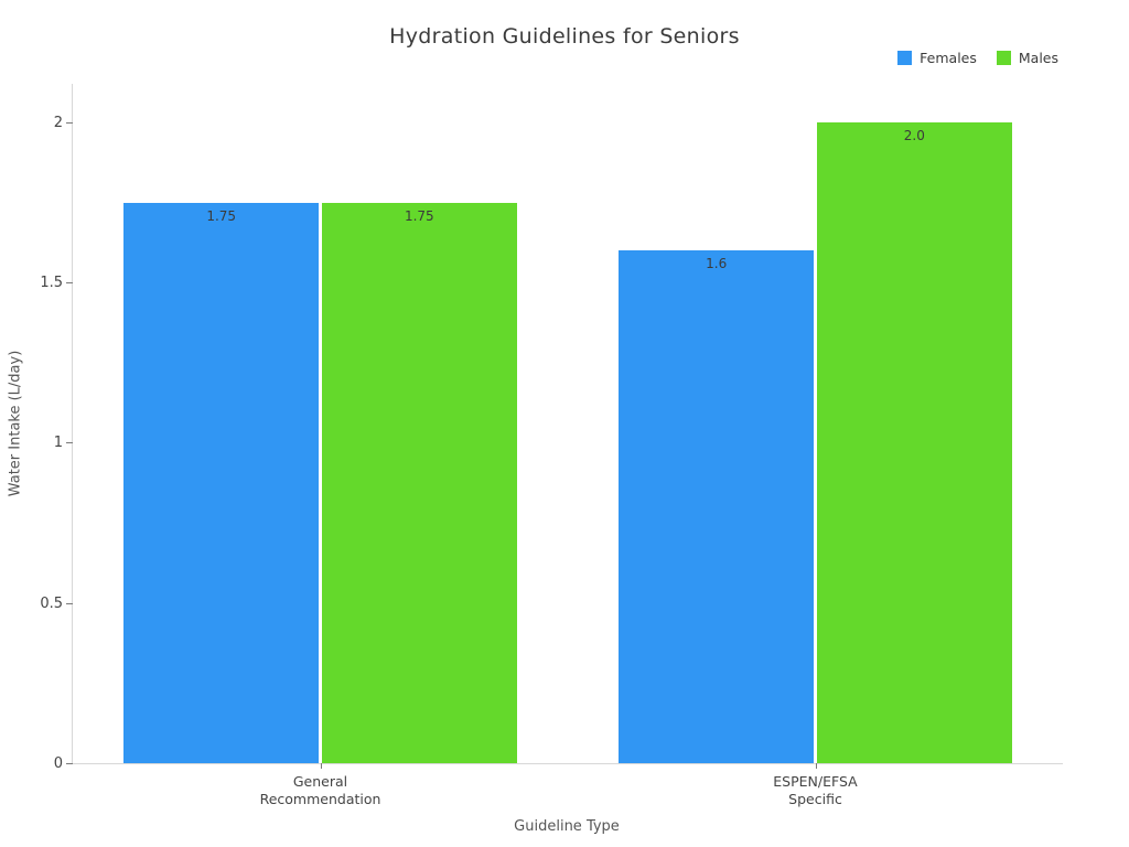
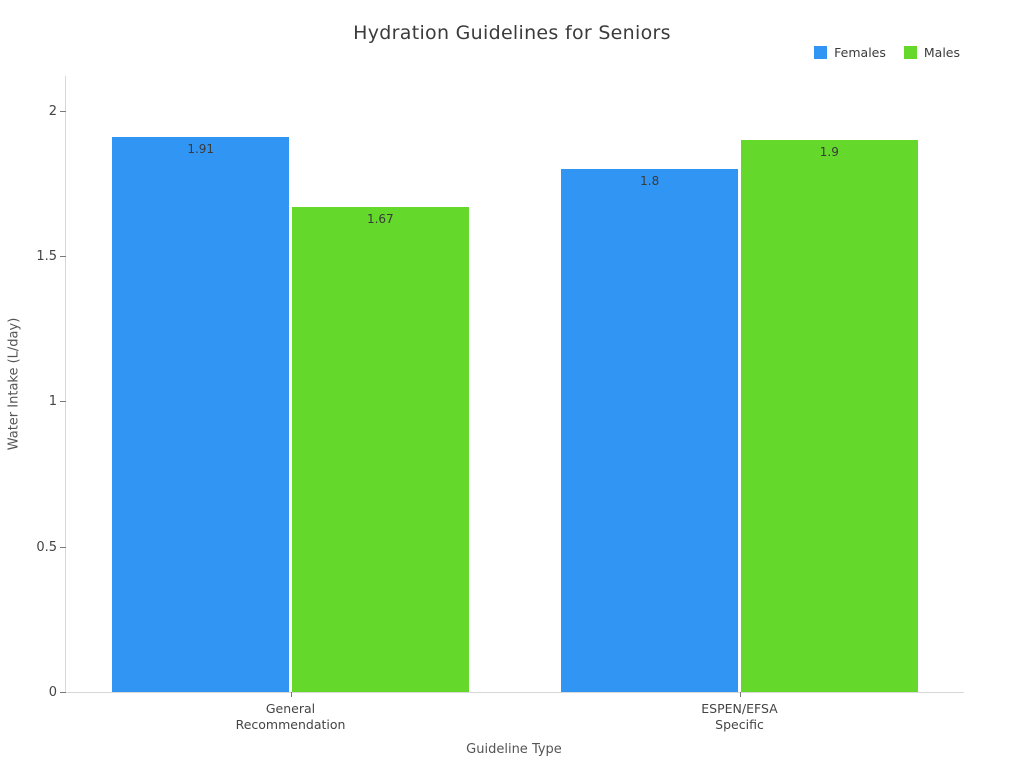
Females/General Recommendation: 1.75 -> 1.91
Males/General Recommendation: 1.75 -> 1.67
Females/ESPEN/EFSA Specific: 1.6 -> 1.8
Males/ESPEN/EFSA Specific: 2.0 -> 1.9
